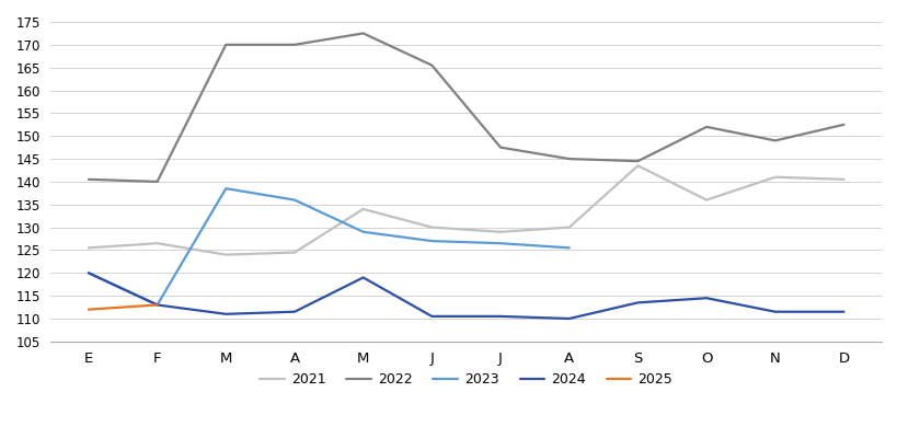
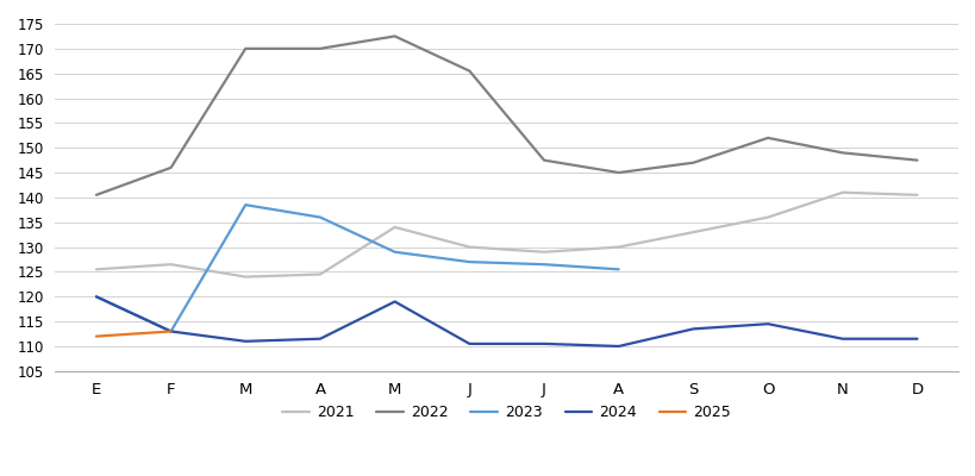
2022/F: 140.0 -> 146.0
2021/S: 143.5 -> 133.0
2022/S: 144.5 -> 147.0
2022/D: 152.5 -> 147.5
